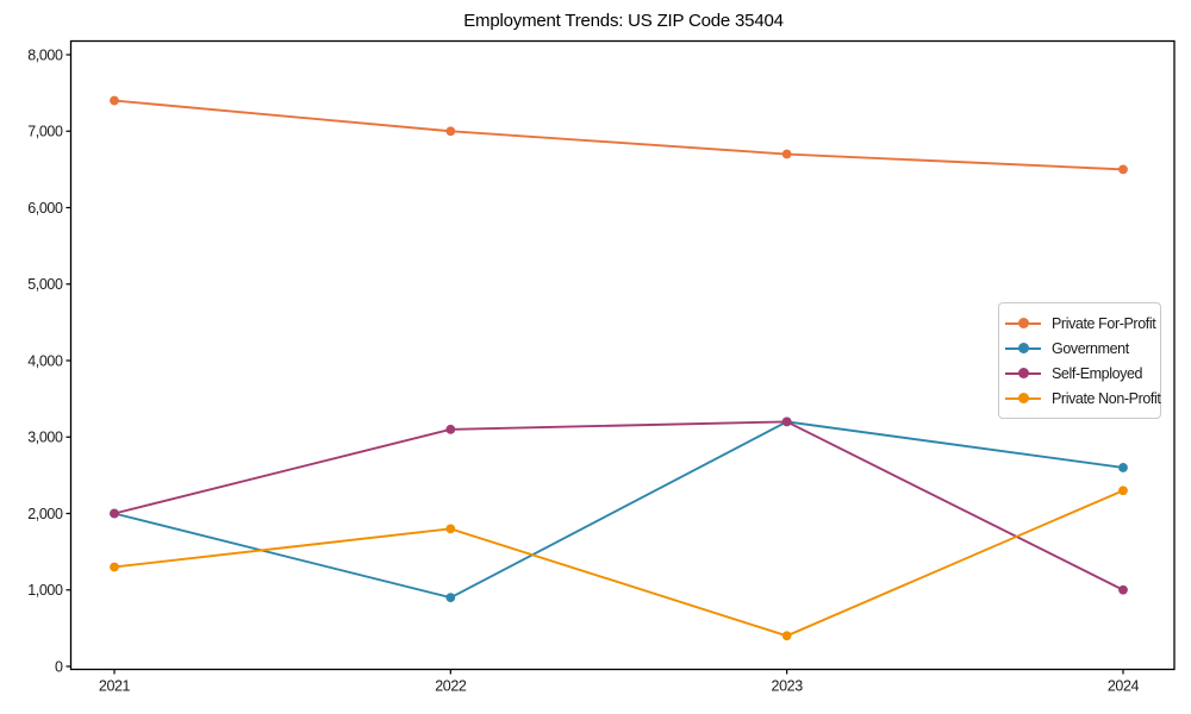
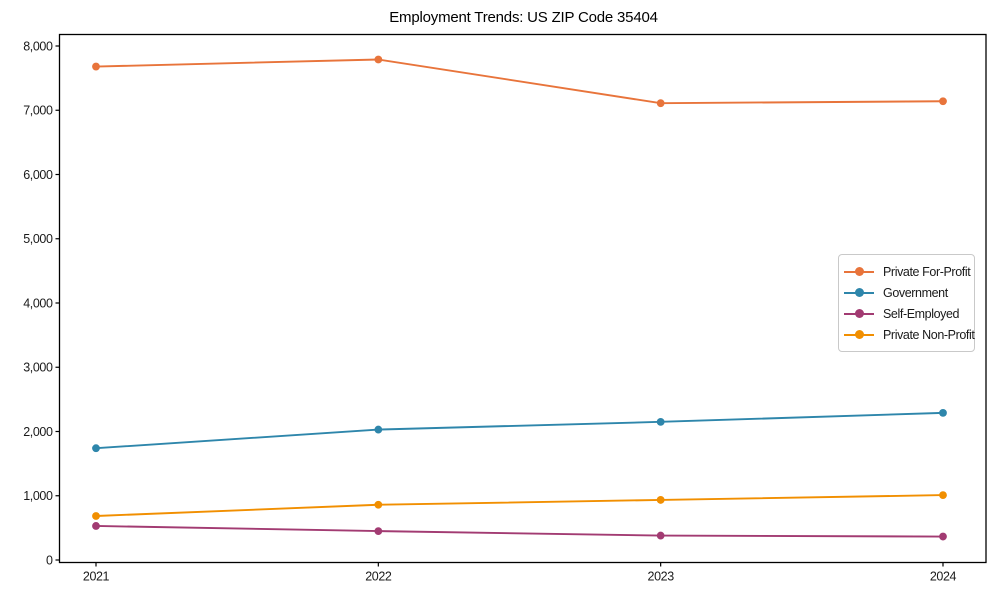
Private For-Profit/2021: 7400 -> 7700
Government/2021: 2000 -> 1700
Self-Employed/2021: 2000 -> 500
Private Non-Profit/2021: 1300 -> 700
Private For-Profit/2022: 7000 -> 7800
Government/2022: 900 -> 2000
Self-Employed/2022: 3100 -> 400
Private Non-Profit/2022: 1800 -> 900
Private For-Profit/2023: 6700 -> 7100
Government/2023: 3200 -> 2200
Self-Employed/2023: 3200 -> 400
Private Non-Profit/2023: 400 -> 900
Private For-Profit/2024: 6500 -> 7100
Government/2024: 2600 -> 2300
Self-Employed/2024: 1000 -> 400
Private Non-Profit/2024: 2300 -> 1000
